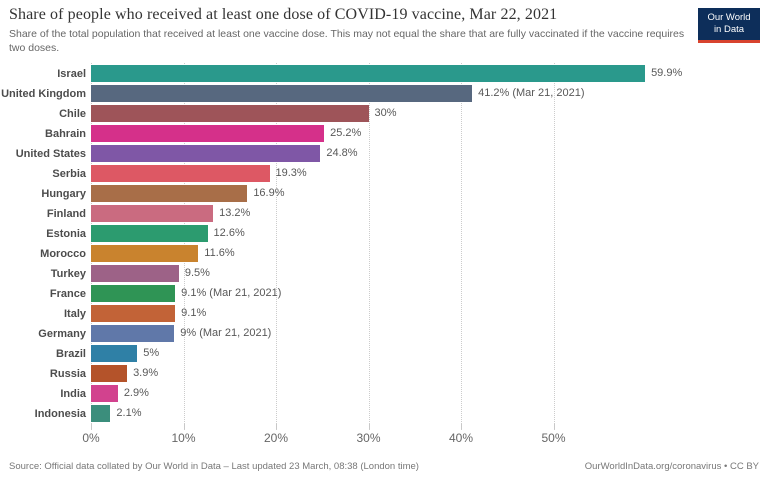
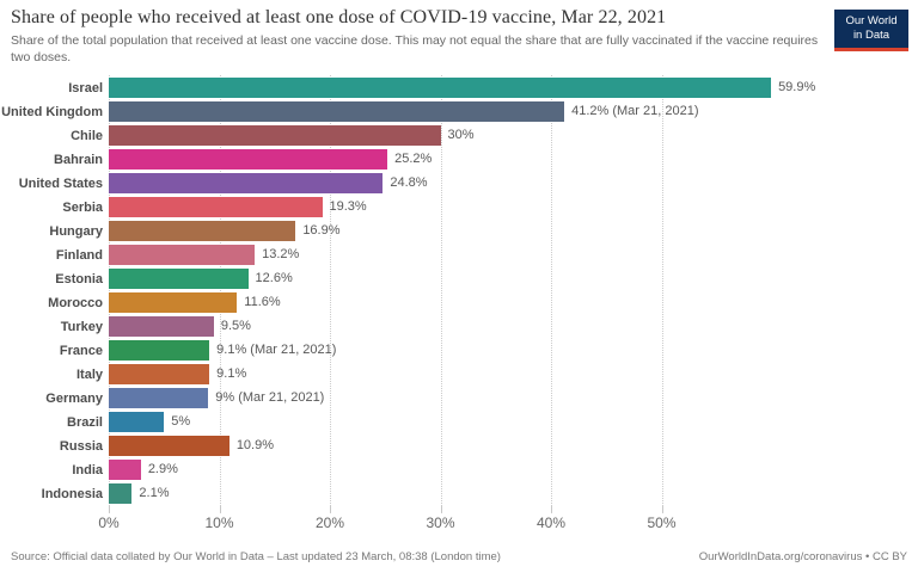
Russia: 3.9% -> 10.9%
